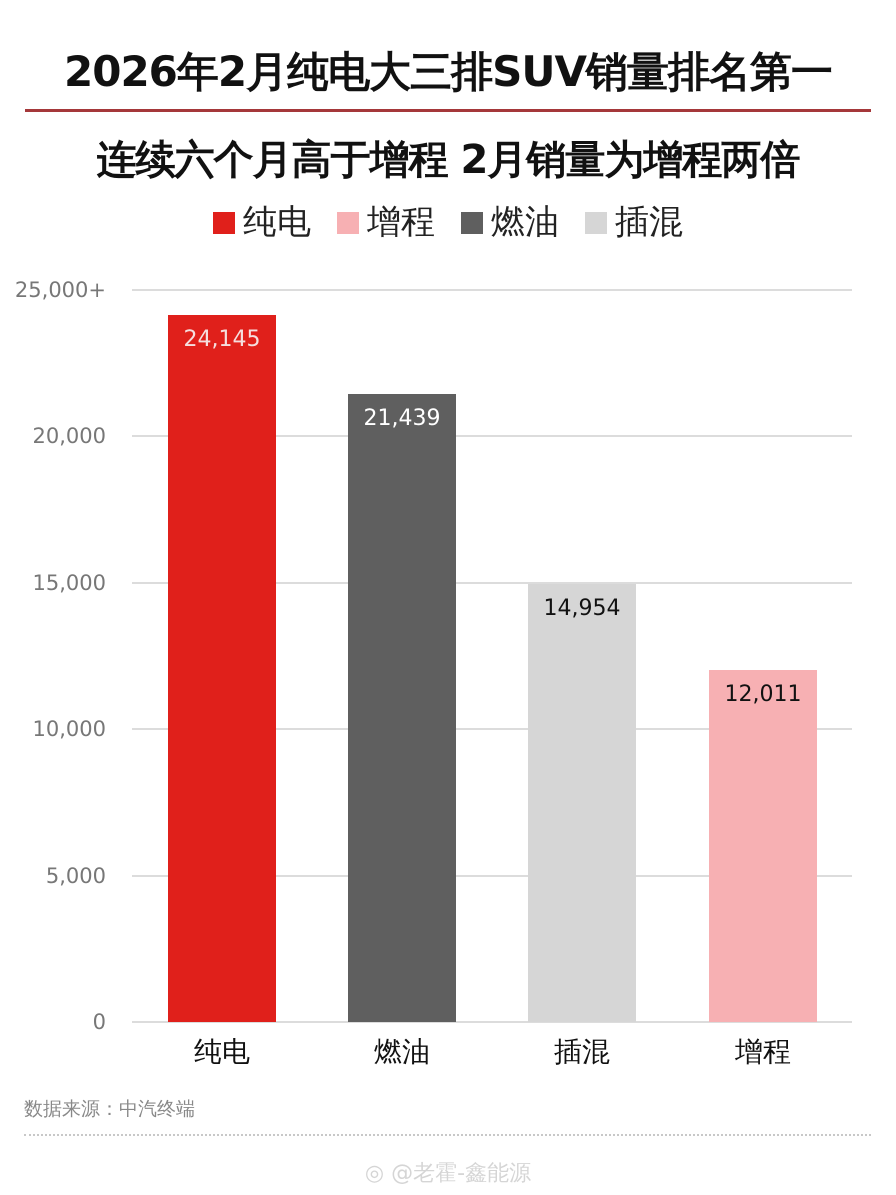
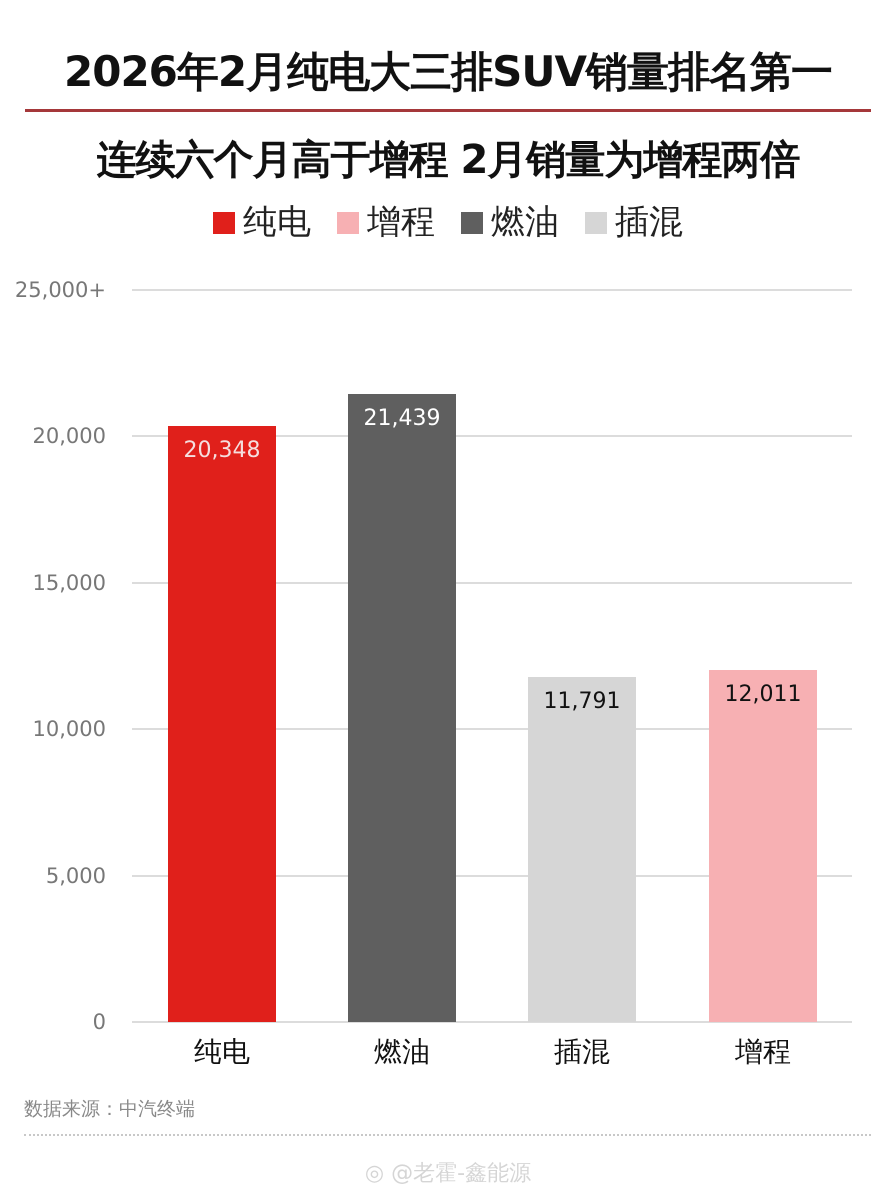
纯电: 24,145 -> 20,348
插混: 14,954 -> 11,791
